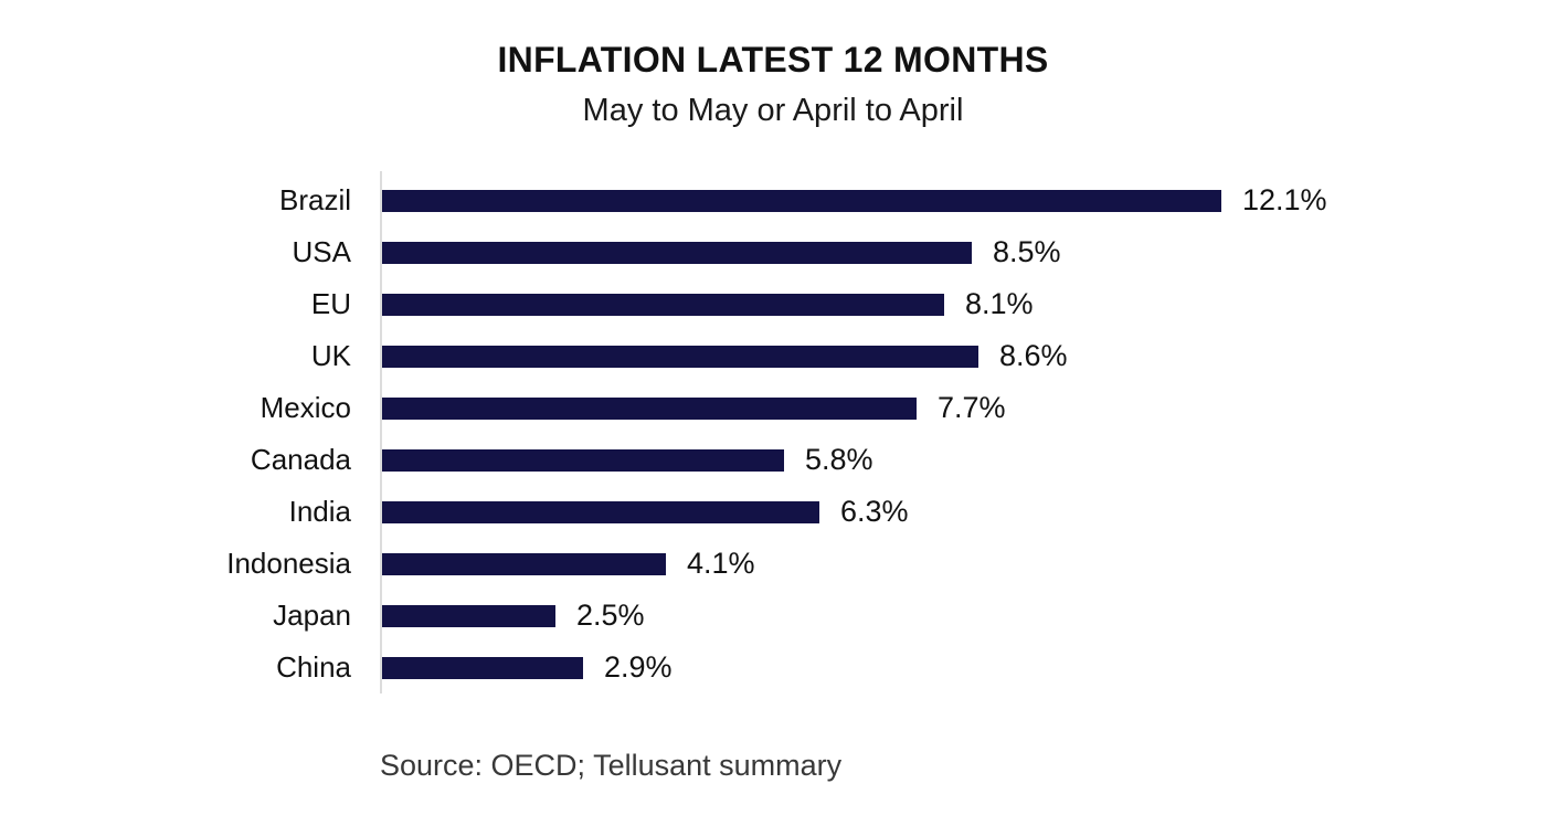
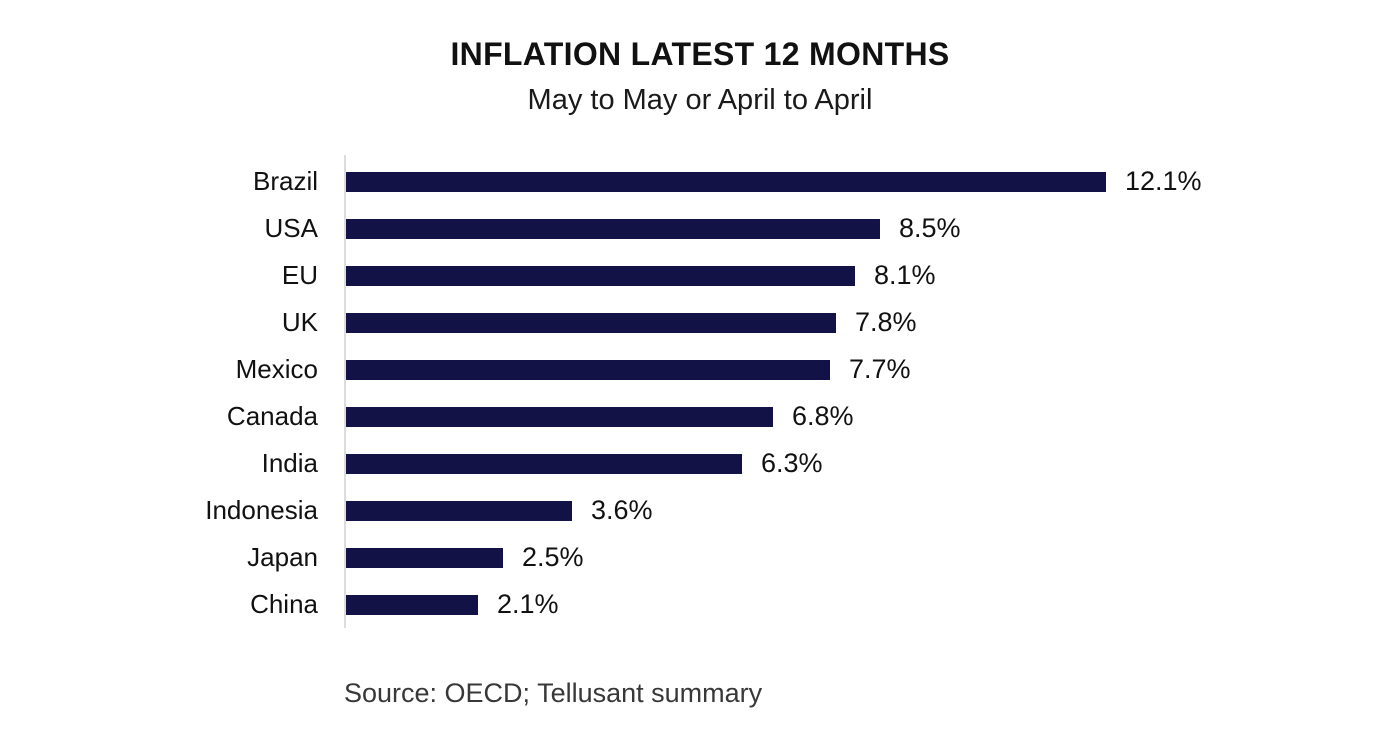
UK: 8.6% -> 7.8%
Canada: 5.8% -> 6.8%
Indonesia: 4.1% -> 3.6%
China: 2.9% -> 2.1%
